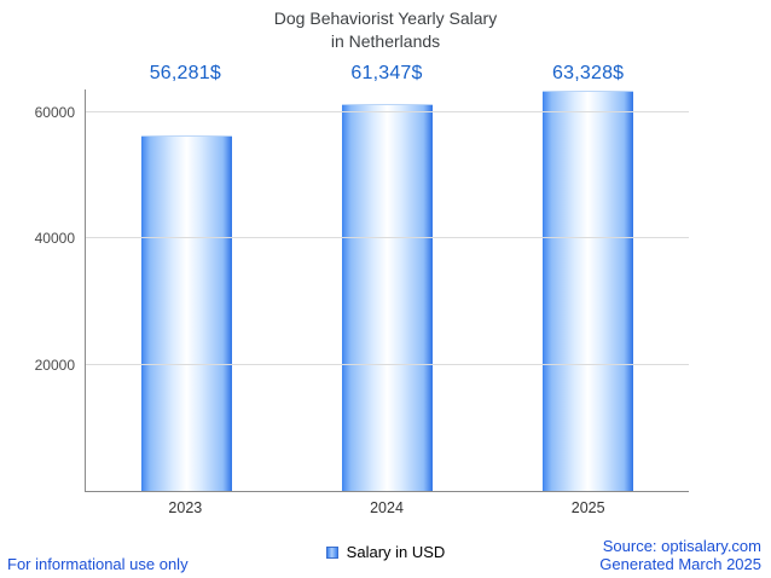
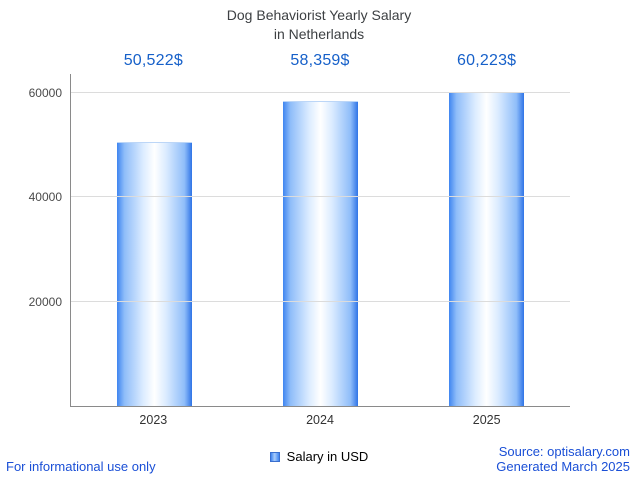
2023: 56,281 -> 50,522
2024: 61,347 -> 58,359
2025: 63,328 -> 60,223
